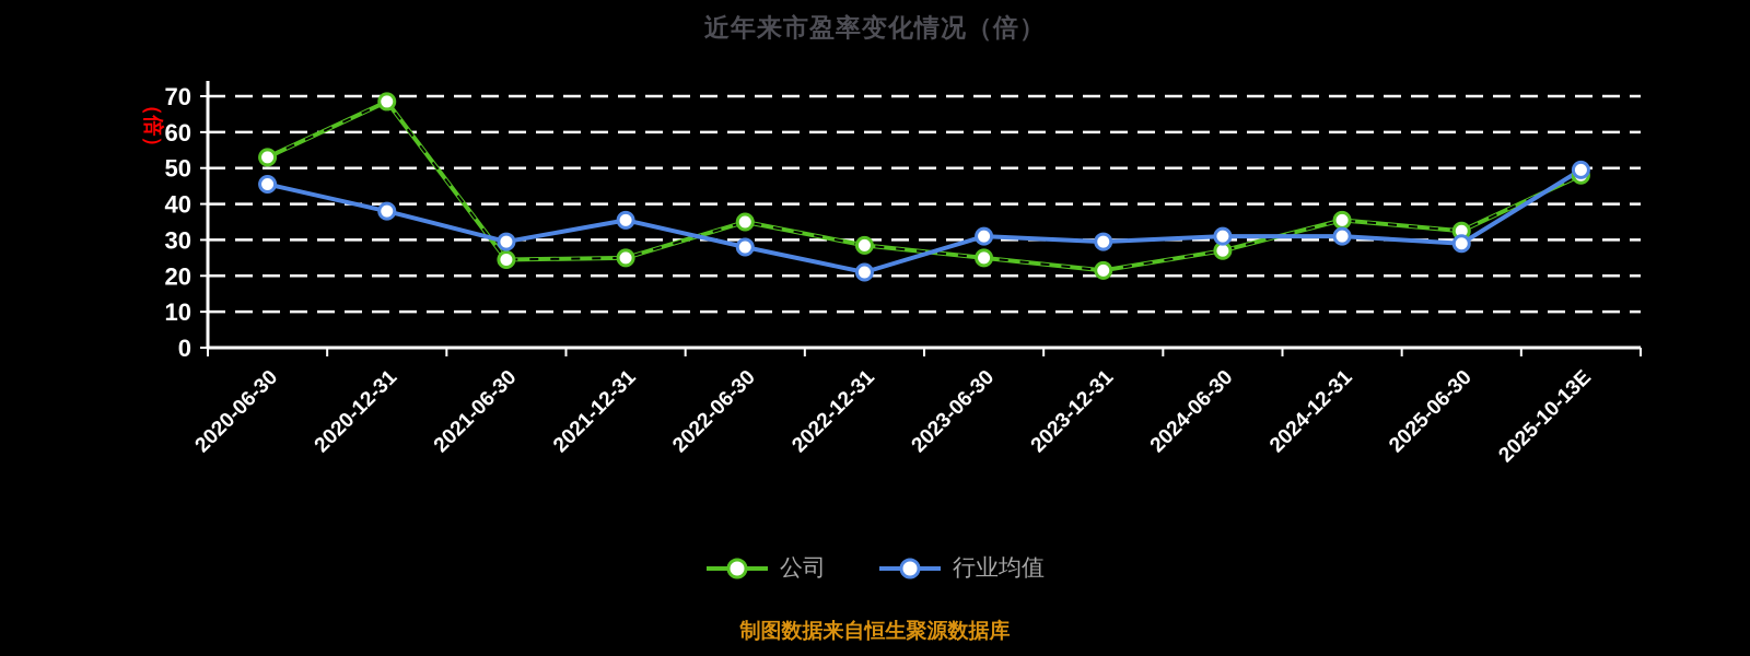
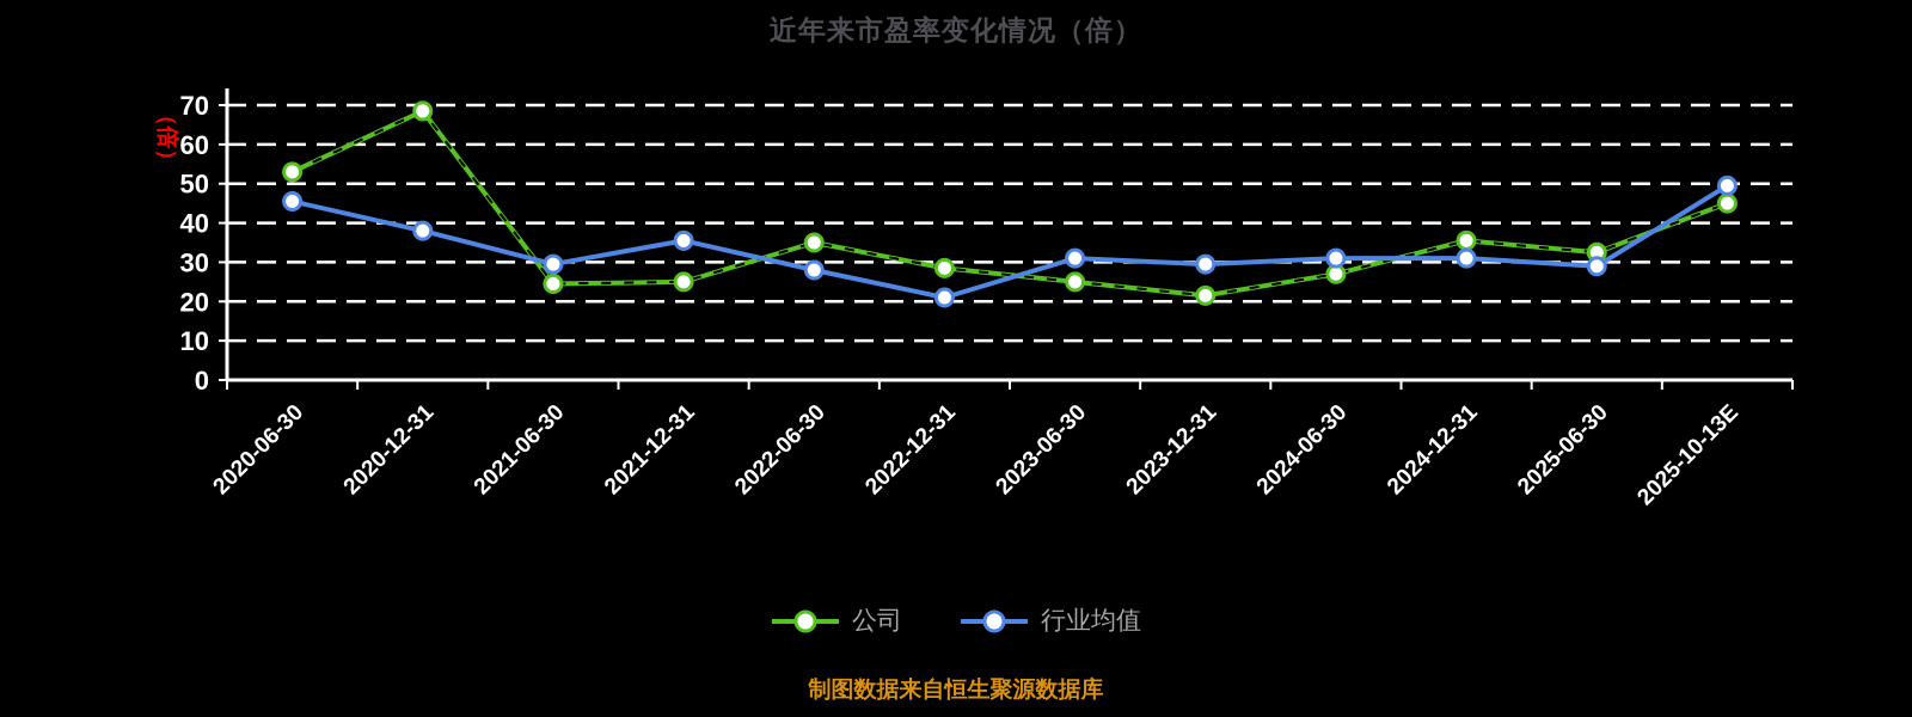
公司/2025-10-13E: 48 -> 45
